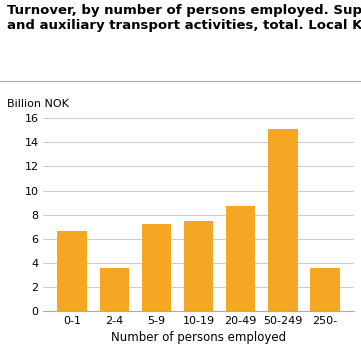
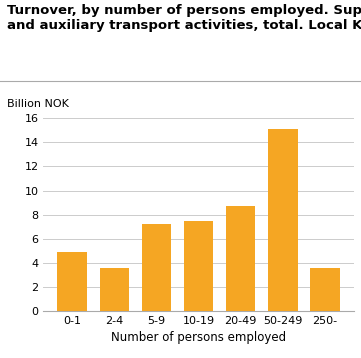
0-1: 6.7 -> 4.9
